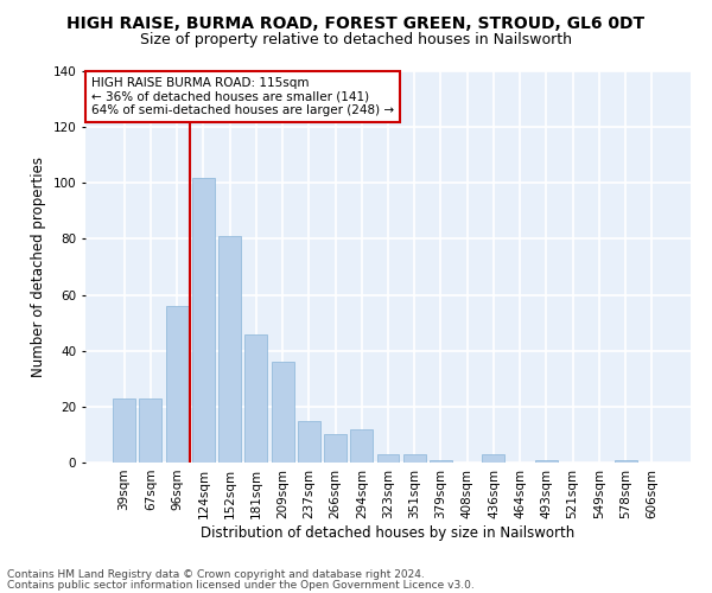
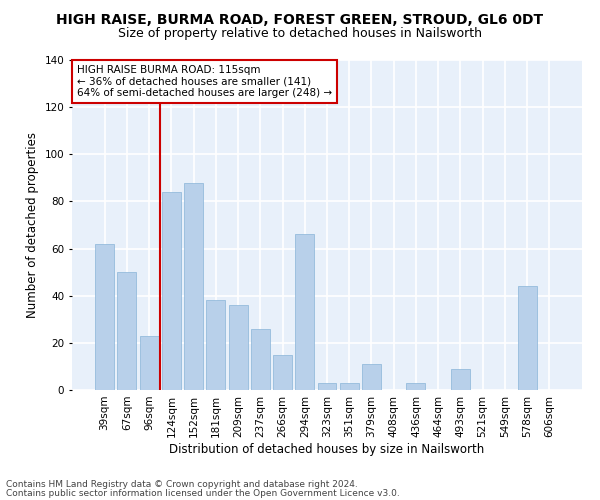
39sqm: 23 -> 62
67sqm: 23 -> 50
96sqm: 56 -> 23
124sqm: 102 -> 84
152sqm: 81 -> 88
181sqm: 46 -> 38
237sqm: 15 -> 26
266sqm: 10 -> 15
294sqm: 12 -> 66
379sqm: 1 -> 11
493sqm: 1 -> 9
578sqm: 1 -> 44
